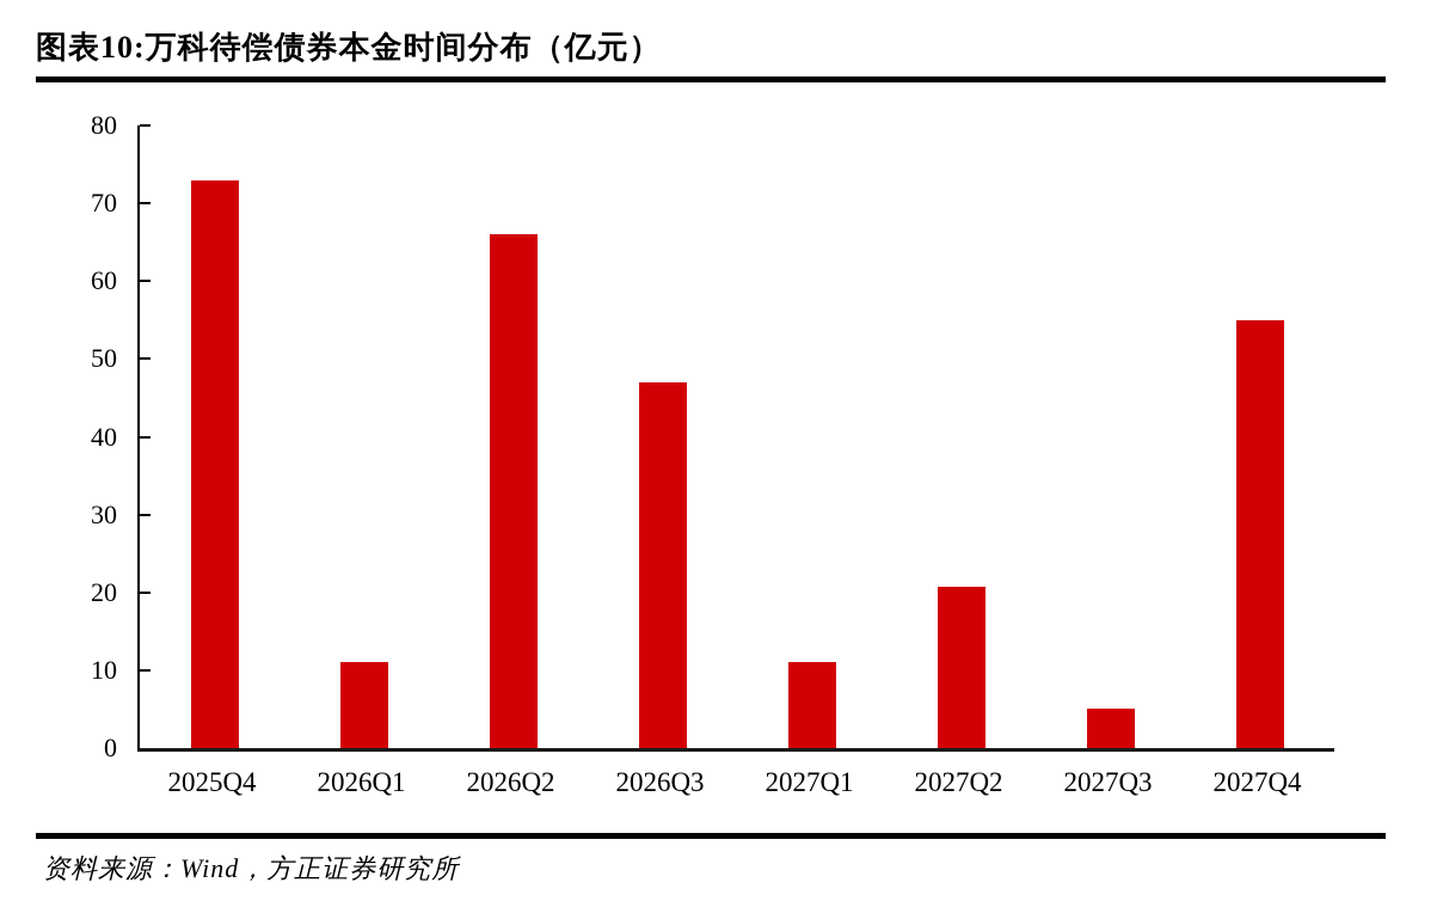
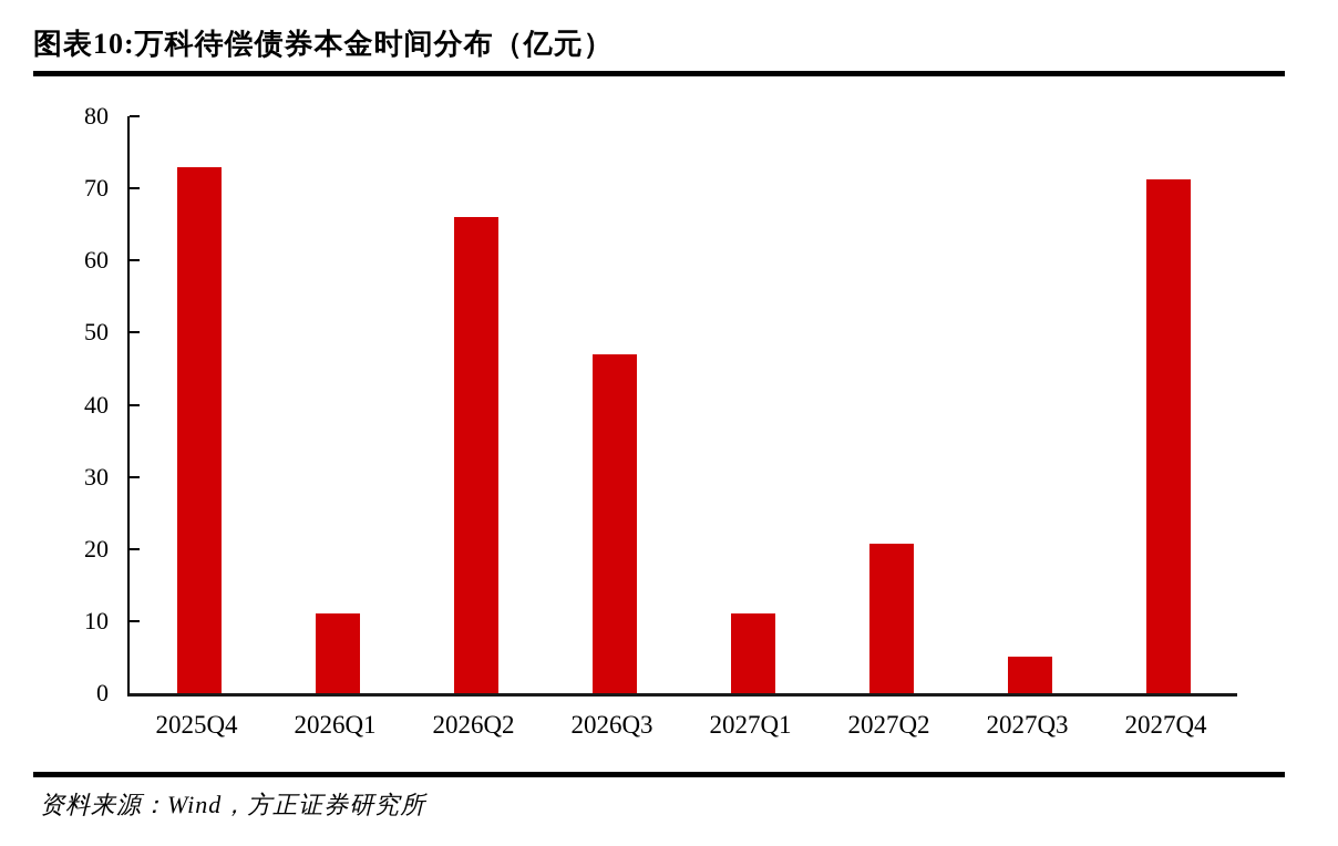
2027Q4: 55 -> 71
